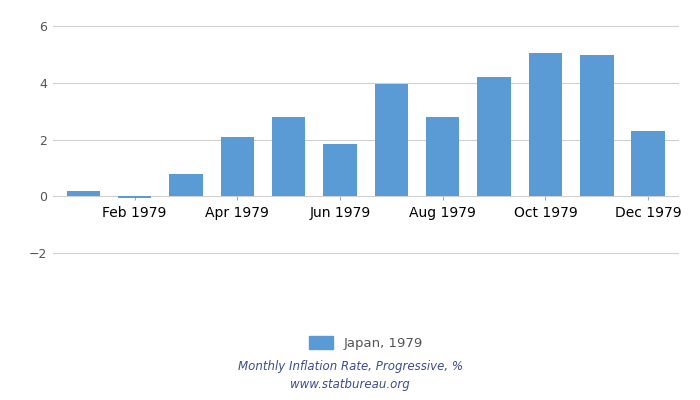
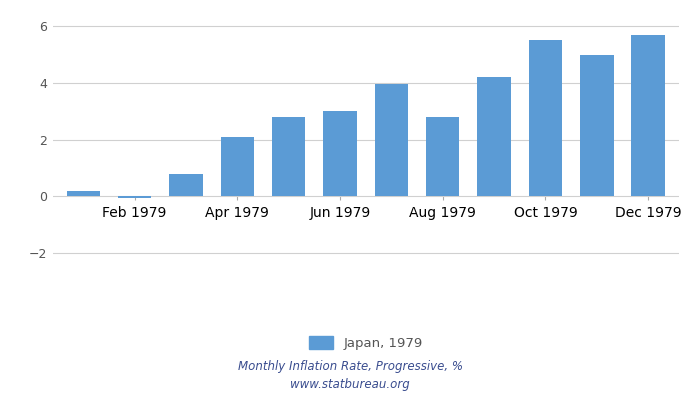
Jun 1979: 1.85 -> 3.00
Oct 1979: 5.05 -> 5.50
Dec 1979: 2.30 -> 5.70
